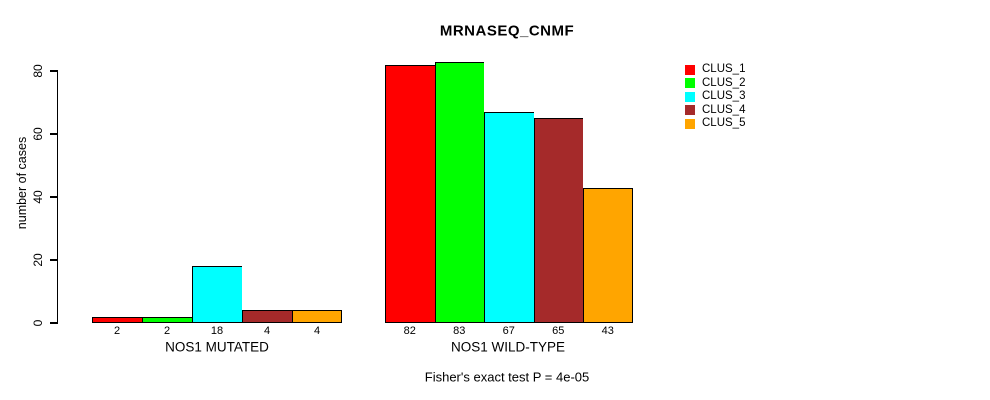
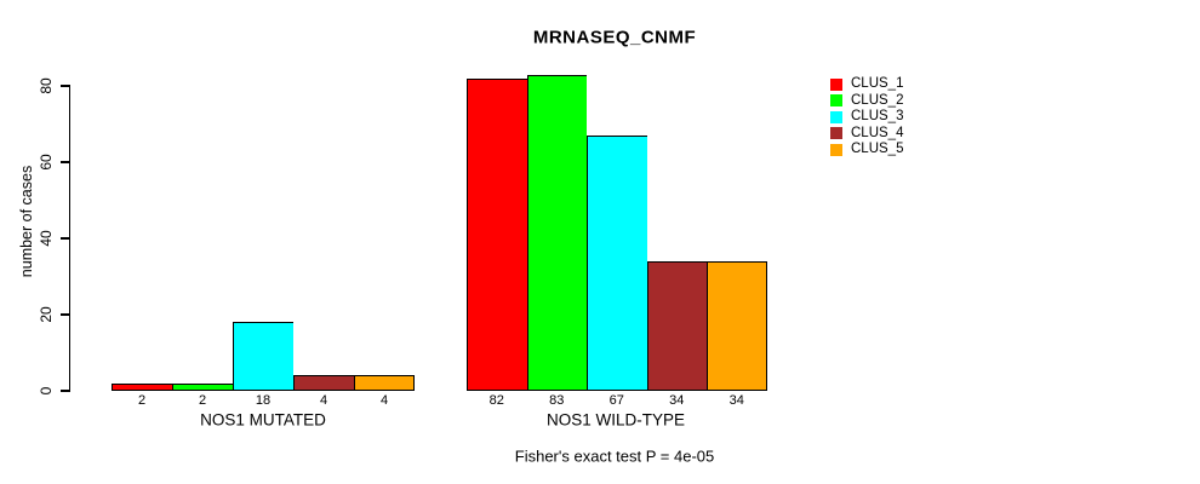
CLUS_4/NOS1 WILD-TYPE: 65 -> 34
CLUS_5/NOS1 WILD-TYPE: 43 -> 34
